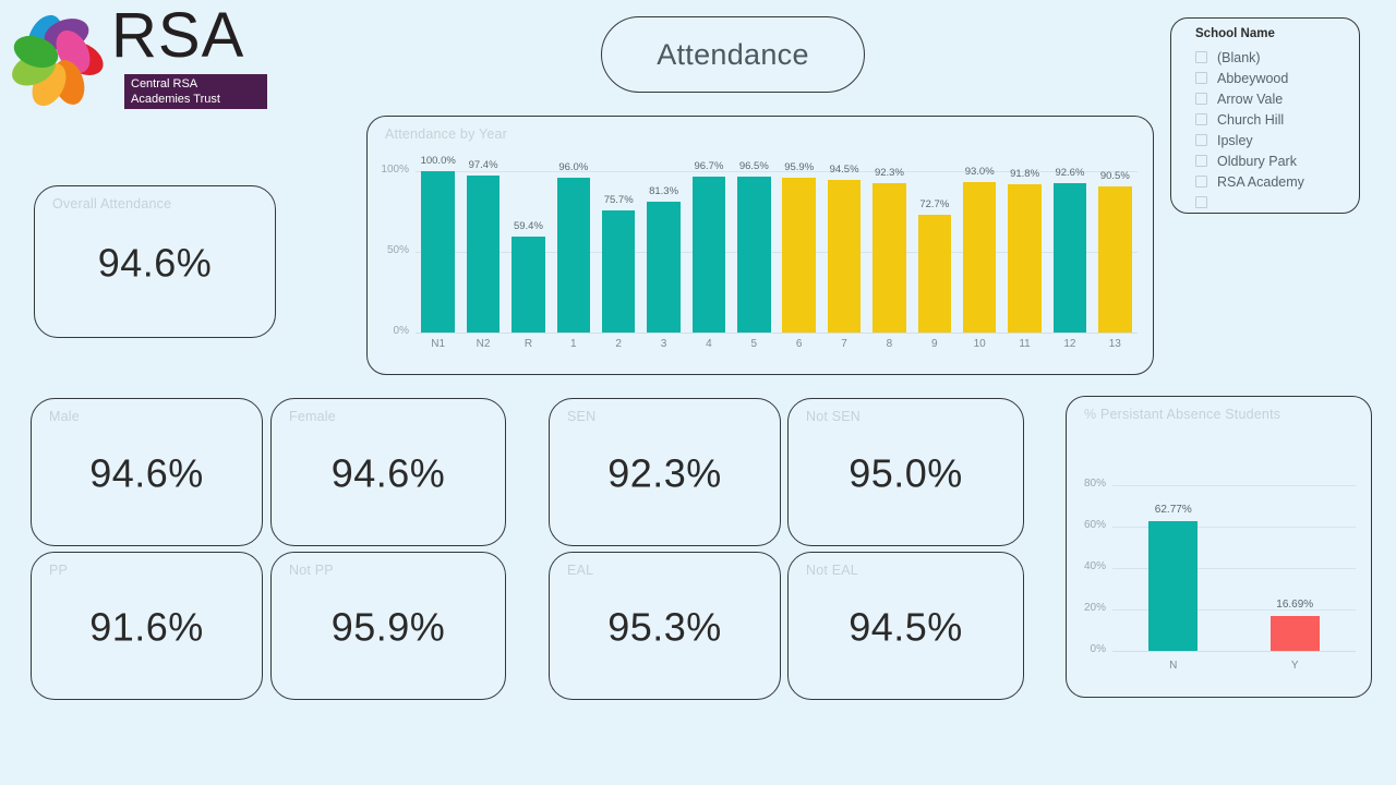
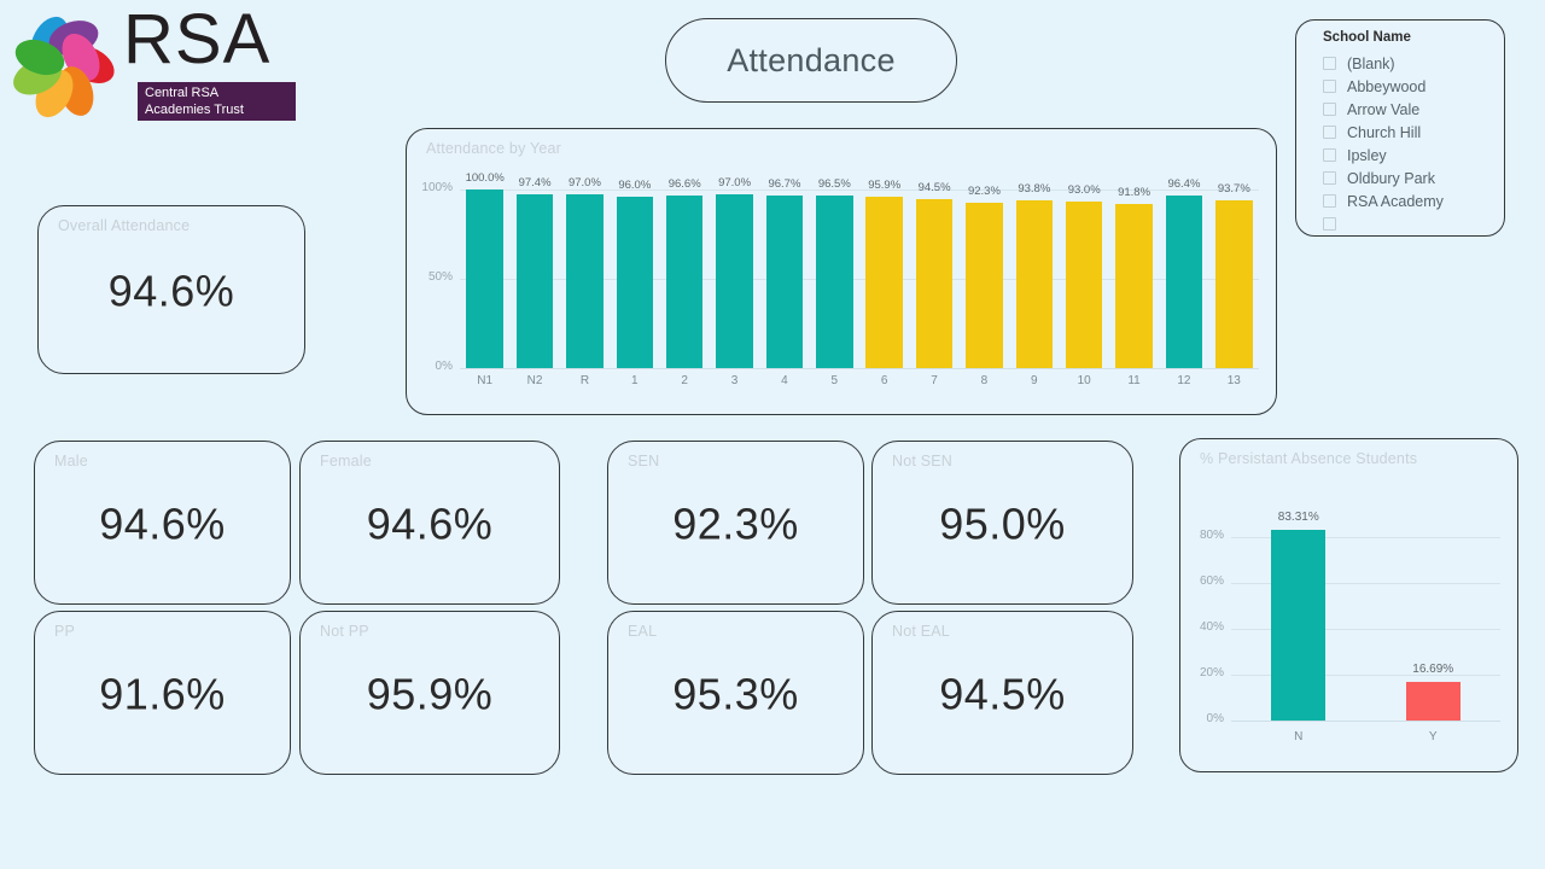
Attendance by Year/R: 59.4% -> 97.0%
Attendance by Year/2: 75.7% -> 96.6%
Attendance by Year/3: 81.3% -> 97.0%
Attendance by Year/9: 72.7% -> 93.8%
Attendance by Year/12: 92.6% -> 96.4%
Attendance by Year/13: 90.5% -> 93.7%
% Persistant Absence Students/N: 62.77% -> 83.31%
